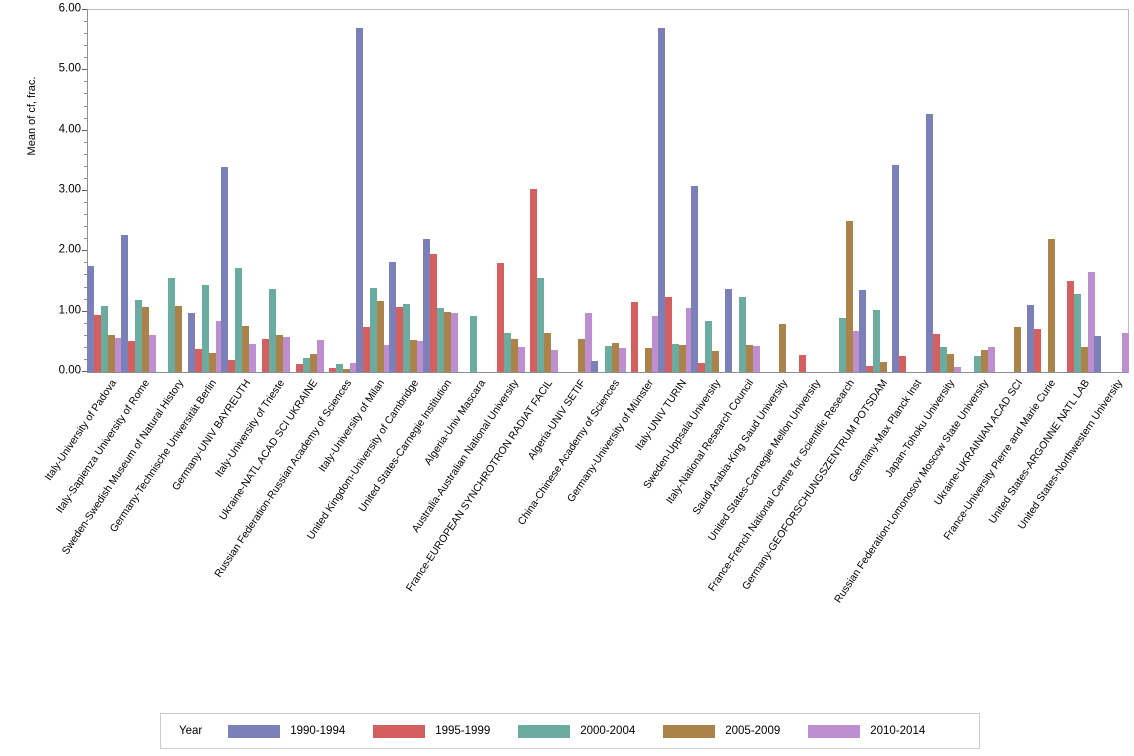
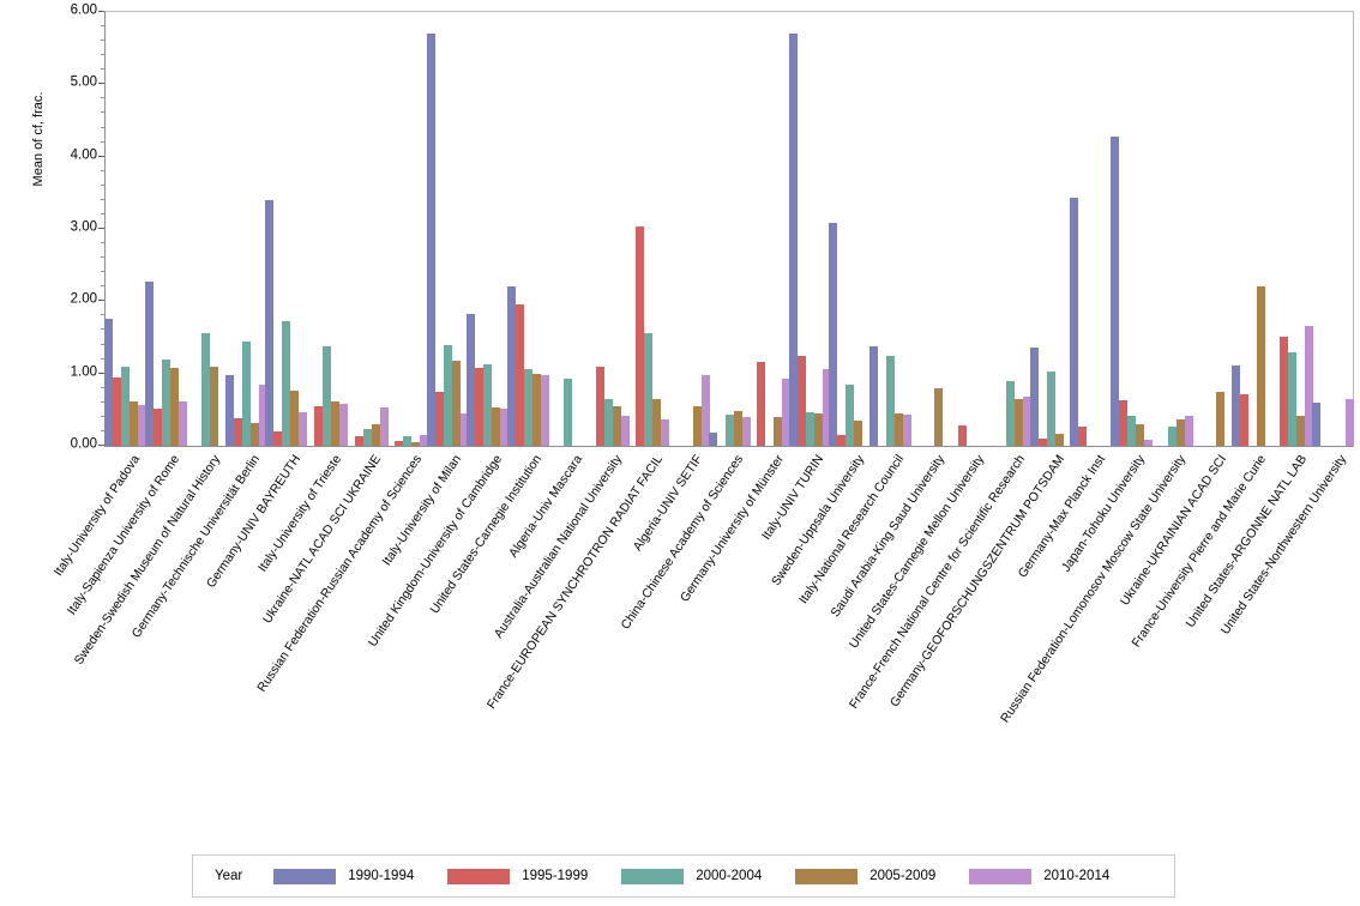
1995-1999/Australia-Australian National University: 1.8 -> 1.1
2005-2009/France-French National Centre for Scientific Research: 2.5 -> 0.6
